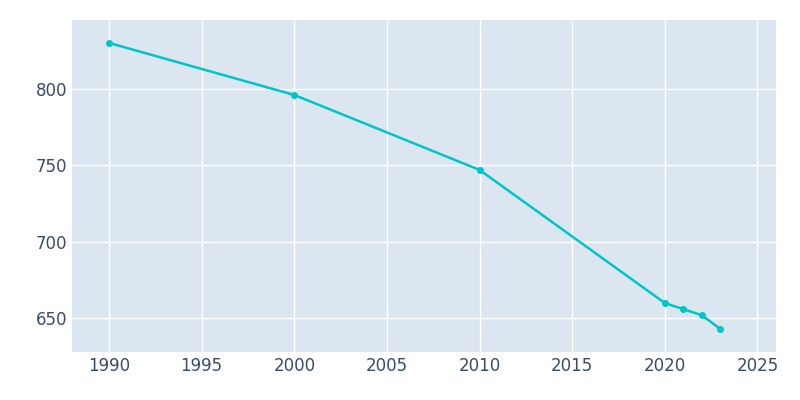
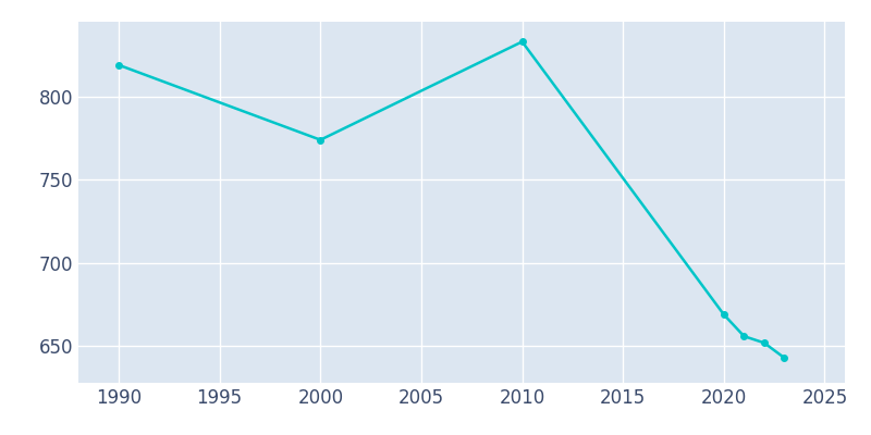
1990: 830 -> 819
2000: 796 -> 774
2010: 747 -> 833
2020: 660 -> 669
